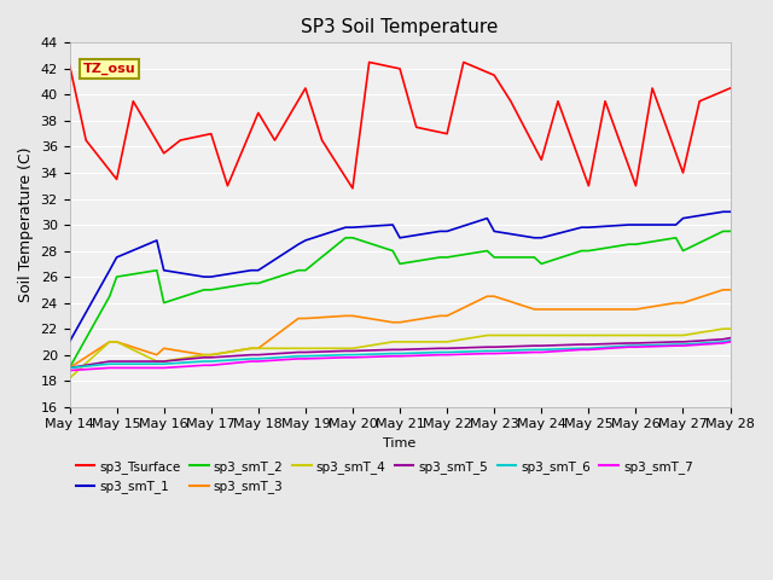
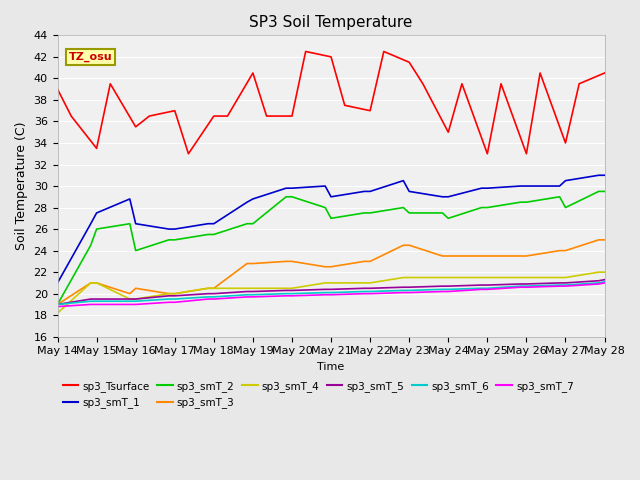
sp3_Tsurface/May 14: 42.3 -> 39.0
sp3_Tsurface/May 18: 38.6 -> 36.5
sp3_Tsurface/May 20: 32.8 -> 36.5
